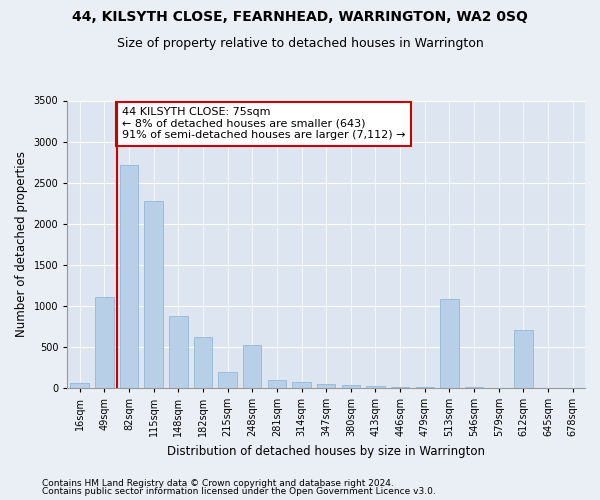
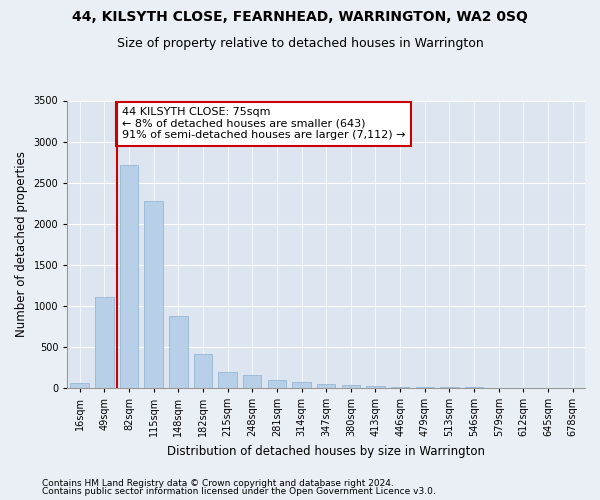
182sqm: 620 -> 410
248sqm: 520 -> 160
513sqm: 1080 -> 10
612sqm: 700 -> 0
